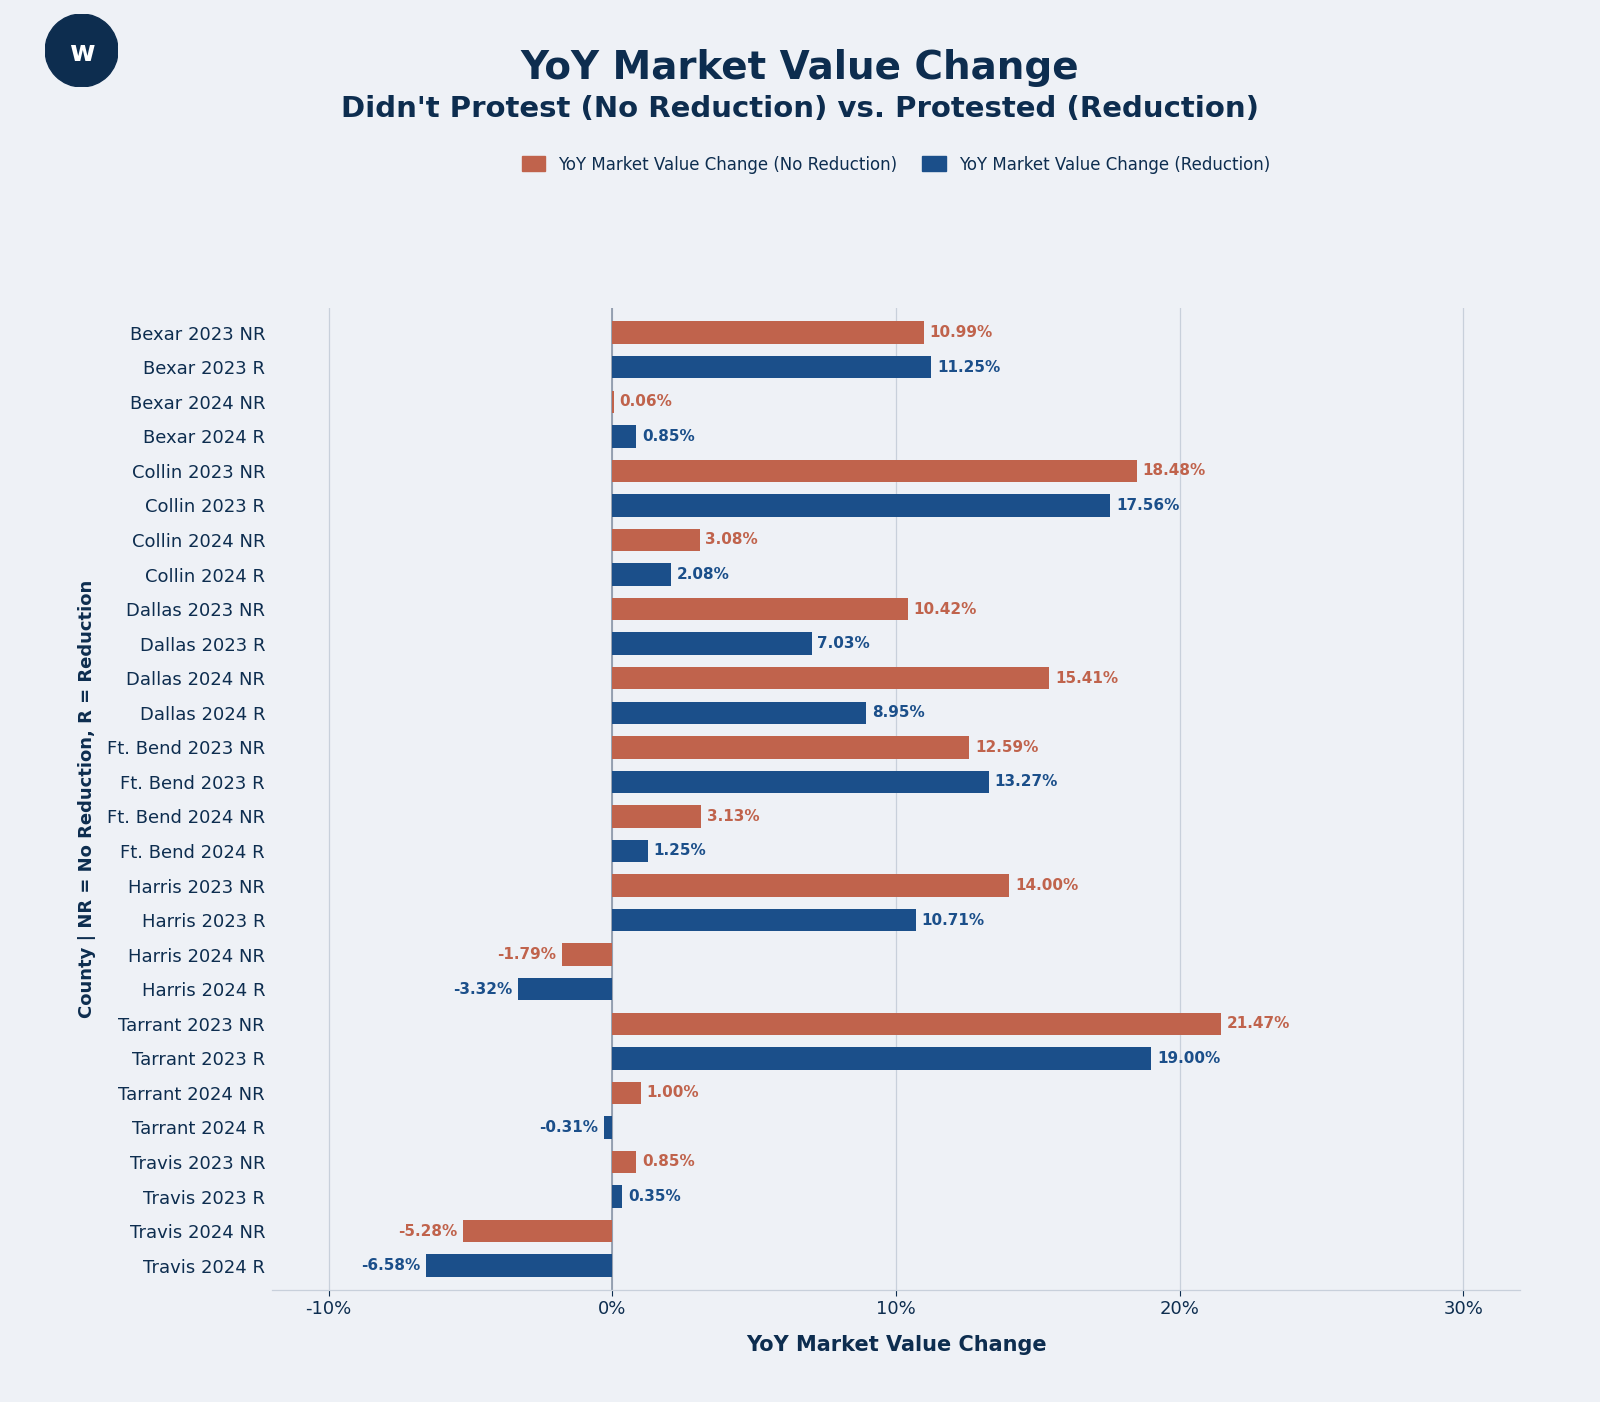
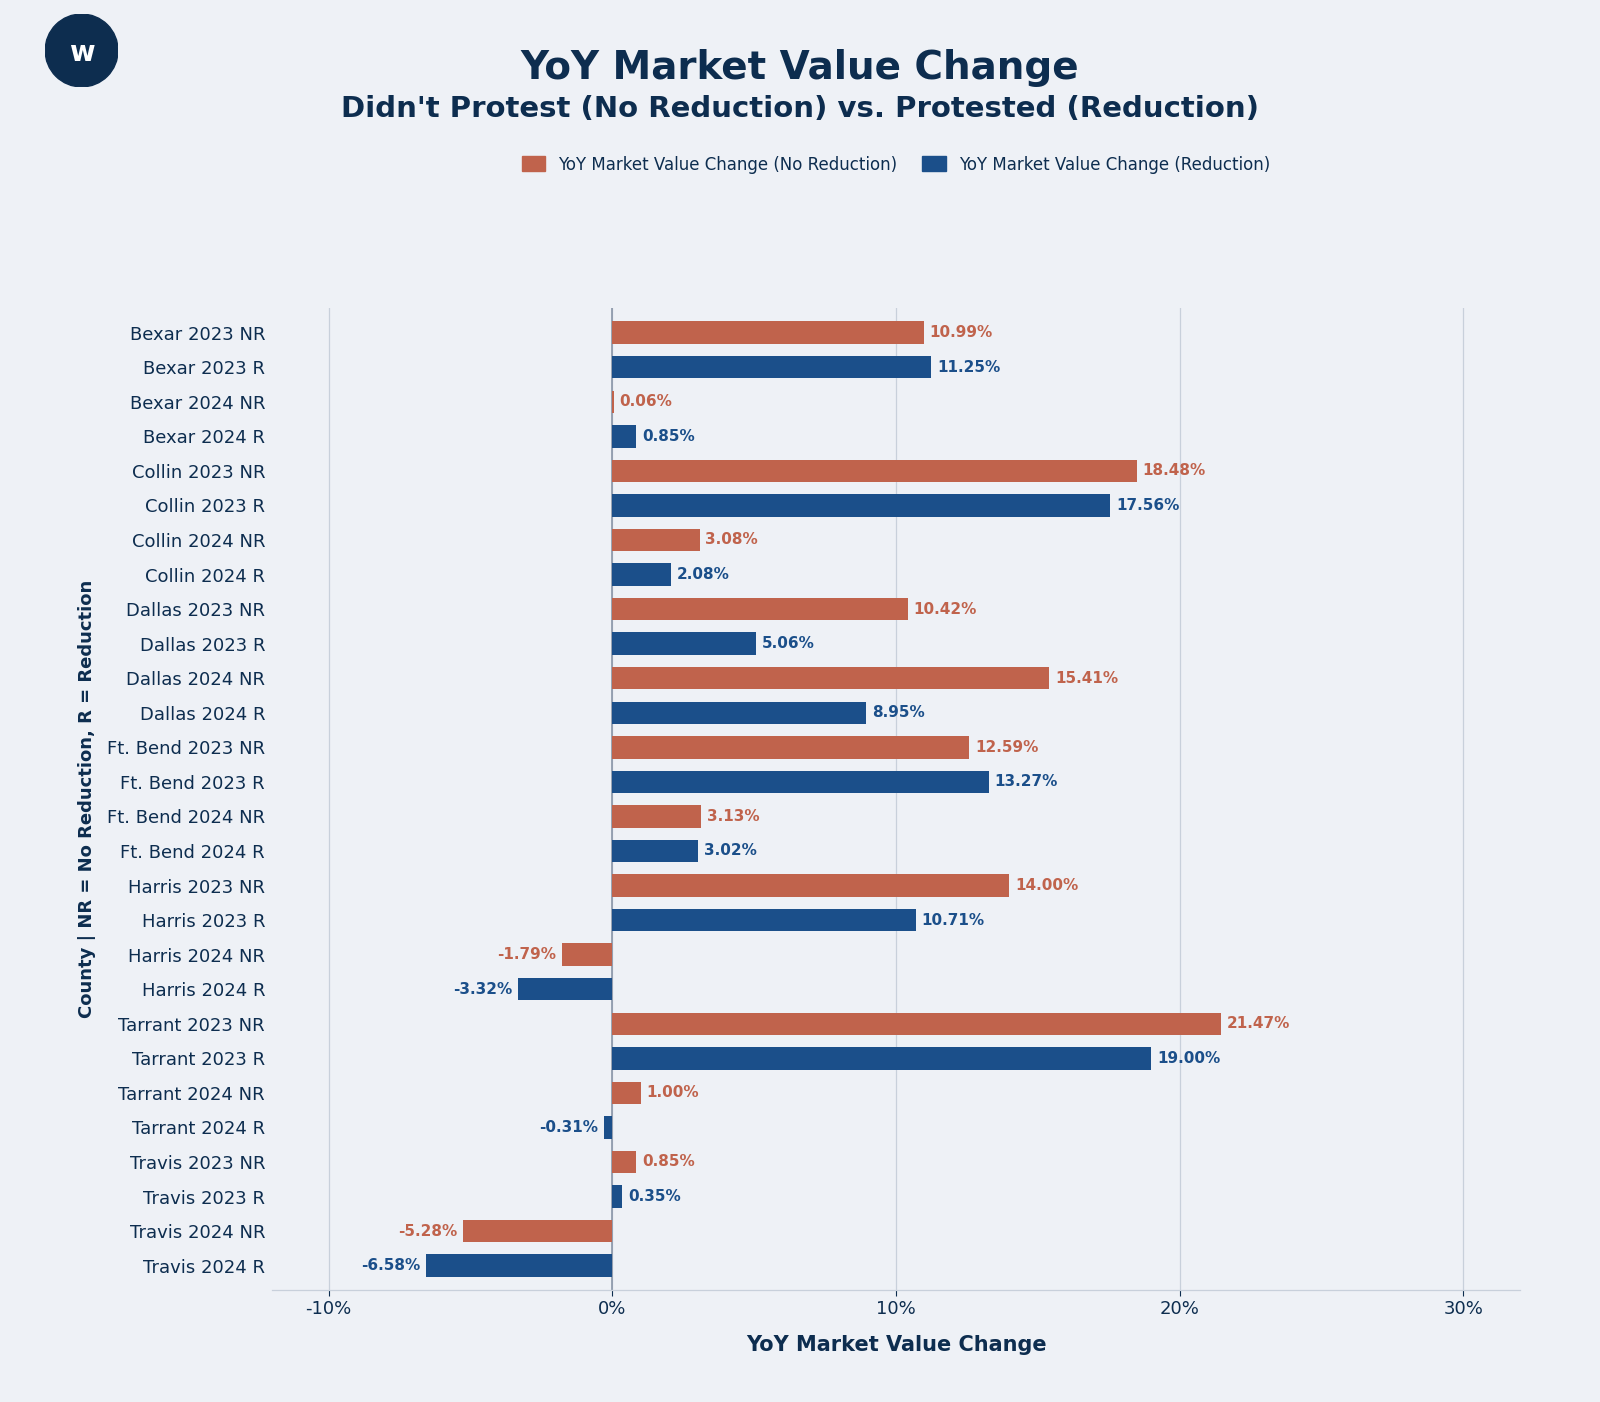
Dallas 2023 R: 7.03% -> 5.06%
Ft. Bend 2024 R: 1.25% -> 3.02%
